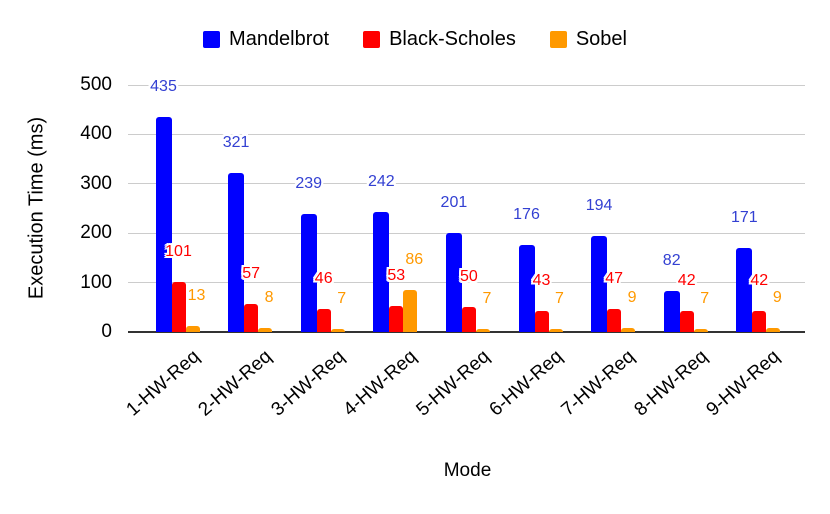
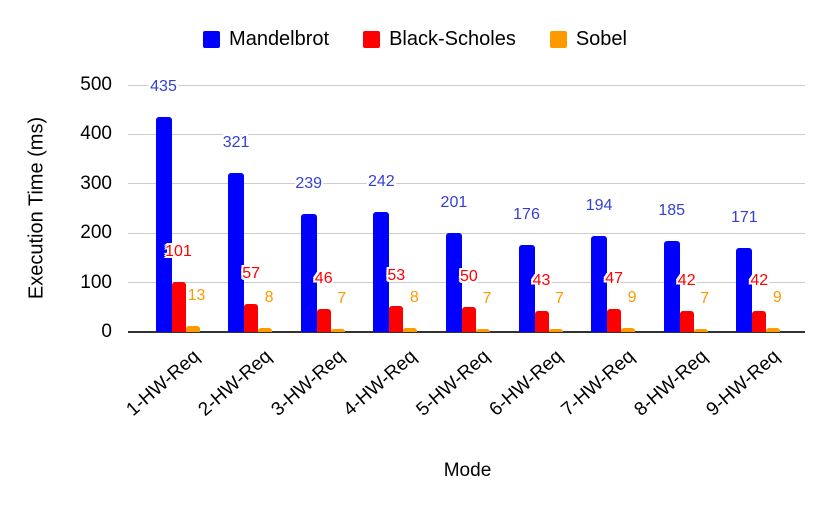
Sobel/4-HW-Req: 86 -> 8
Mandelbrot/8-HW-Req: 82 -> 185
